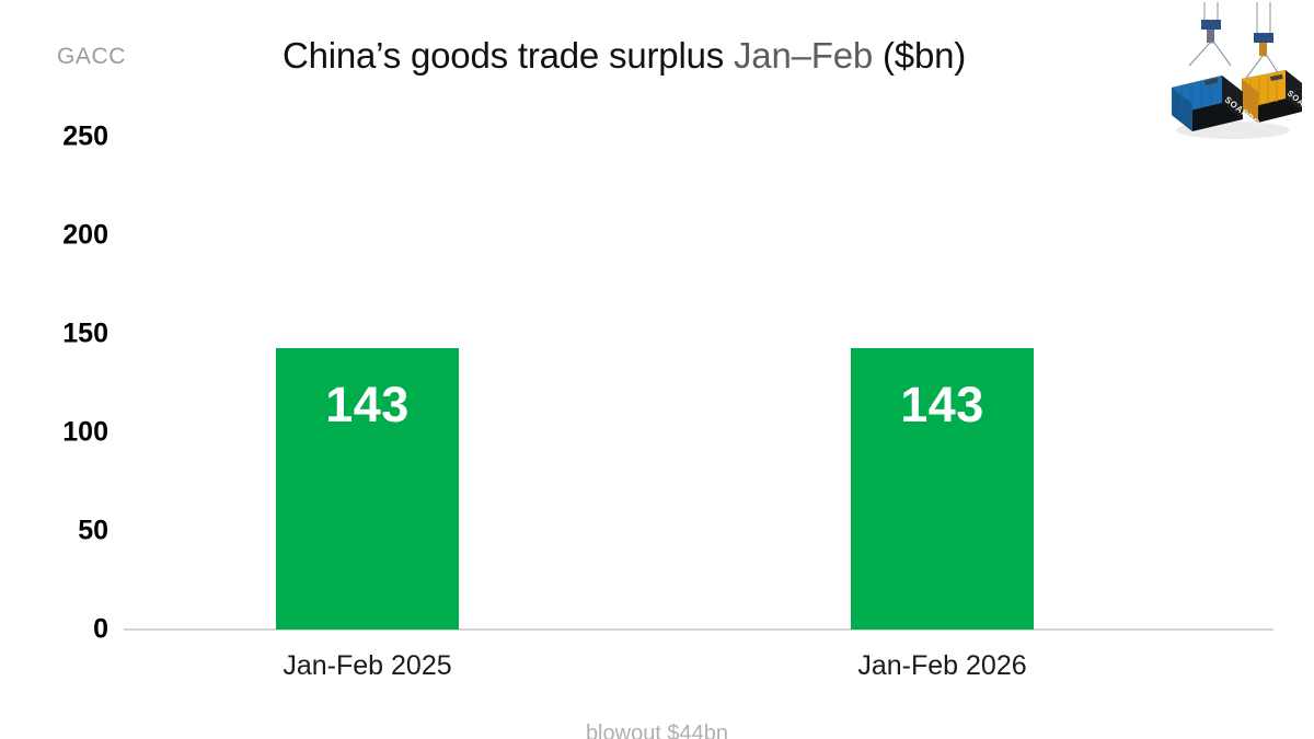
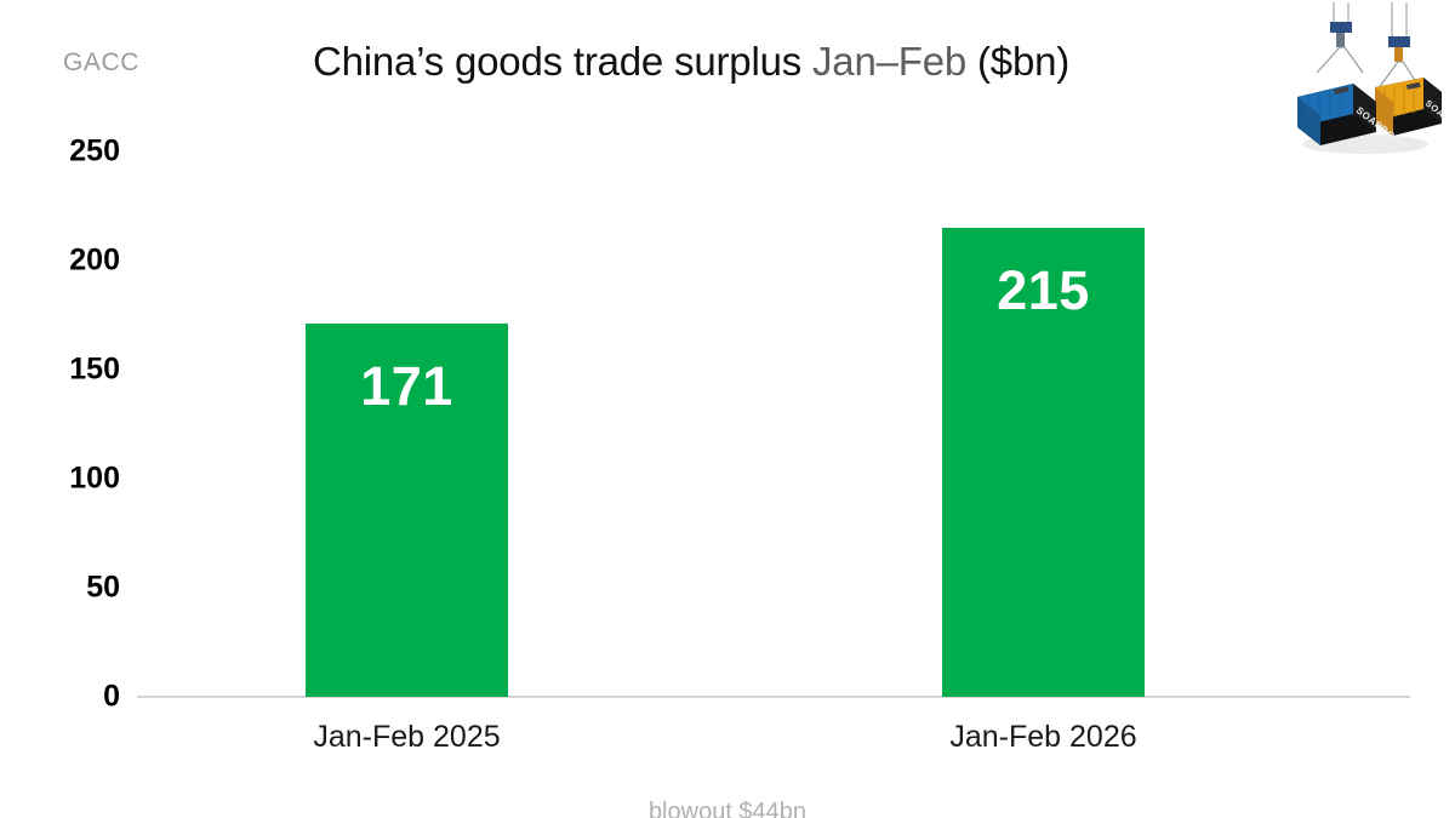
Jan-Feb 2025: 143 -> 171
Jan-Feb 2026: 143 -> 215
